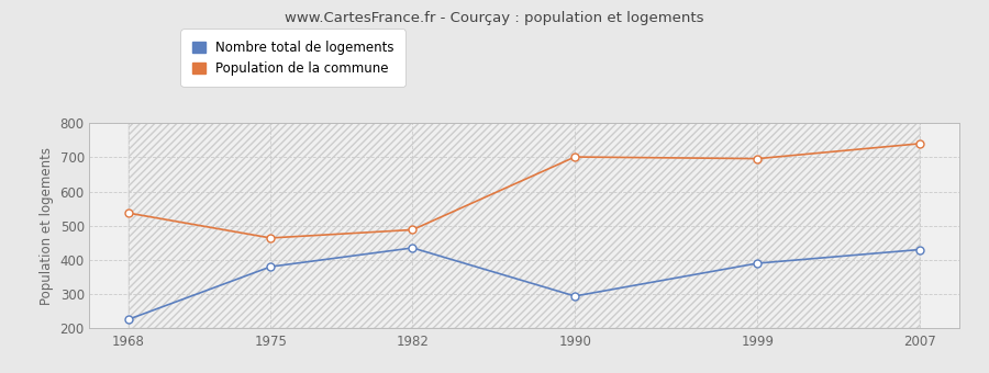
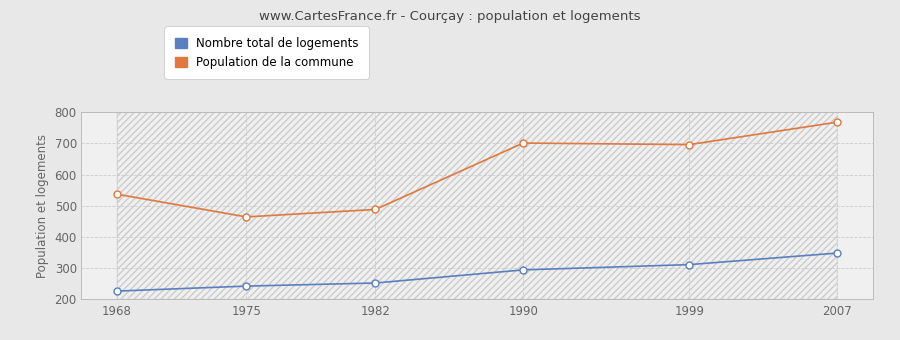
Nombre total de logements/1975: 380 -> 242
Nombre total de logements/1982: 435 -> 252
Nombre total de logements/1999: 390 -> 311
Nombre total de logements/2007: 430 -> 348
Population de la commune/2007: 740 -> 768
